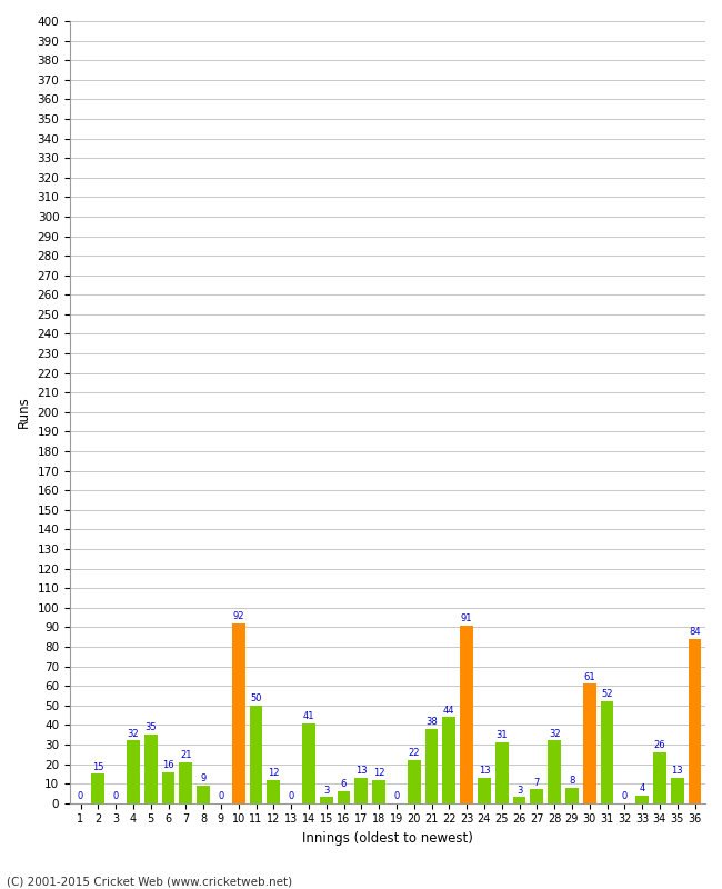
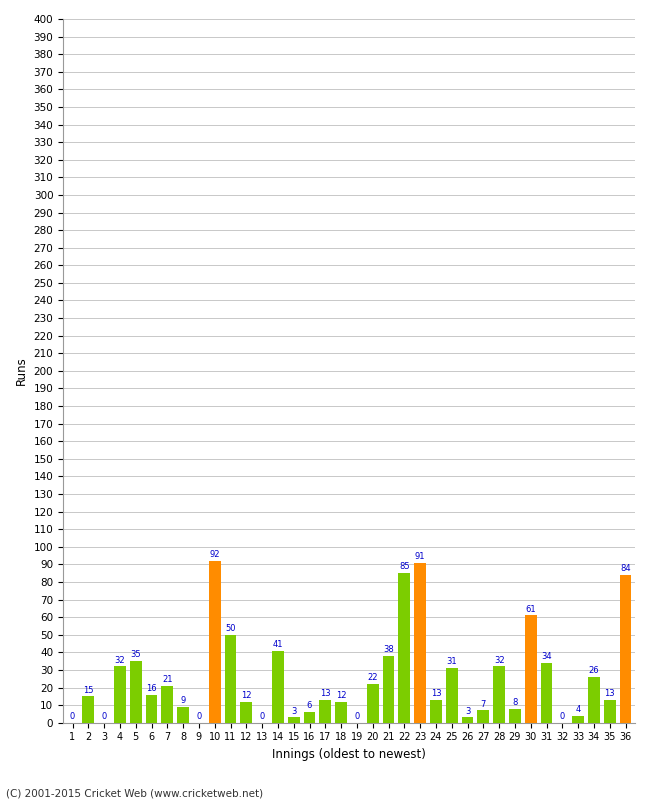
22: 44 -> 85
31: 52 -> 34
